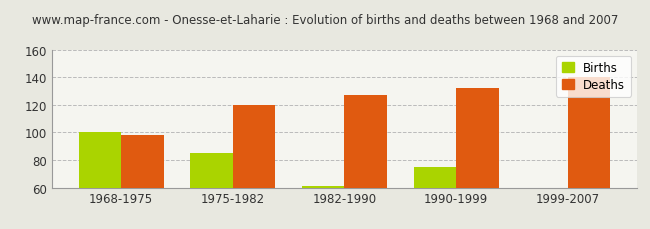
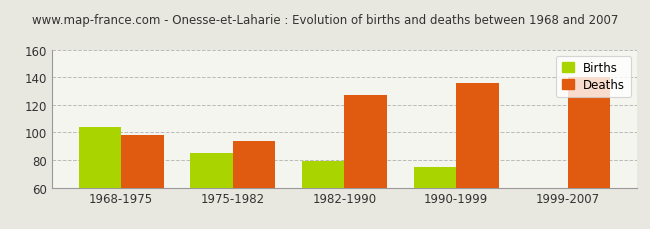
Births/1968-1975: 100 -> 104
Deaths/1975-1982: 120 -> 94
Births/1982-1990: 61 -> 79
Deaths/1990-1999: 132 -> 136
